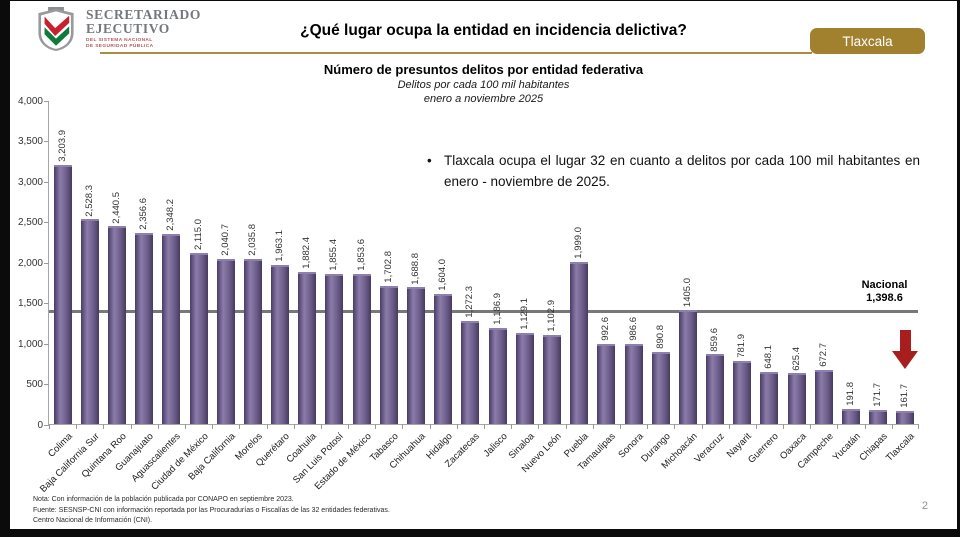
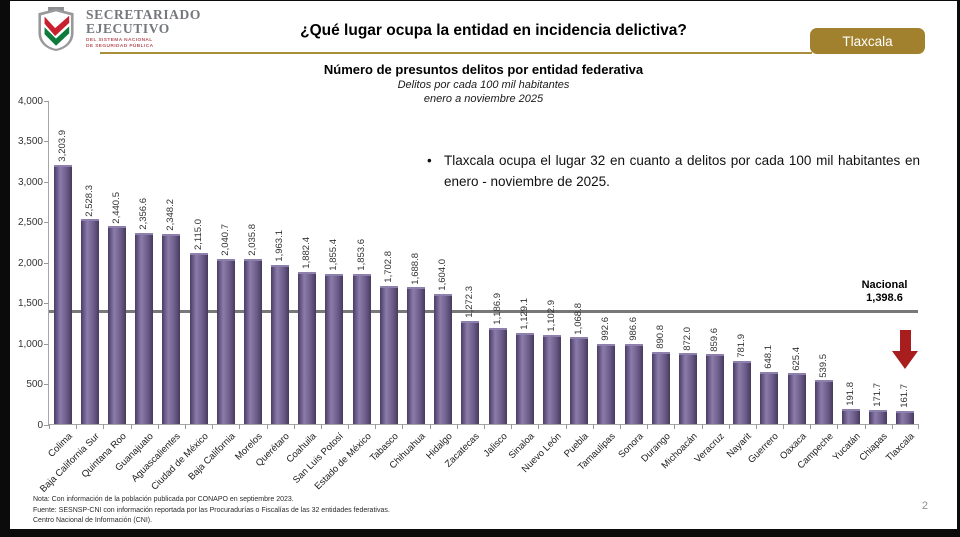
Puebla: 1,999.0 -> 1,068.8
Michoacán: 1405.0 -> 872.0
Campeche: 672.7 -> 539.5
